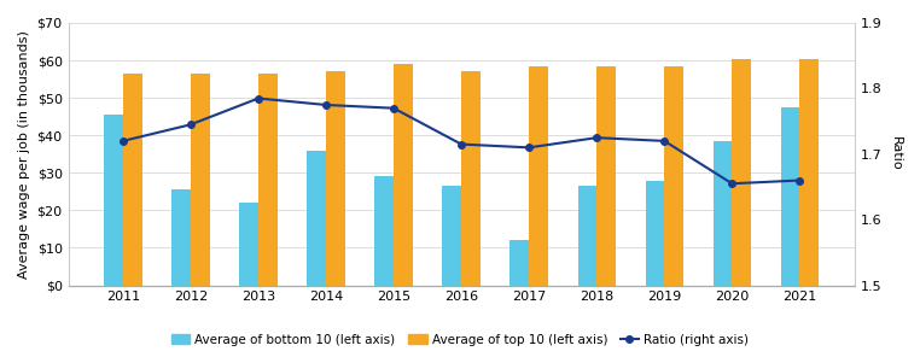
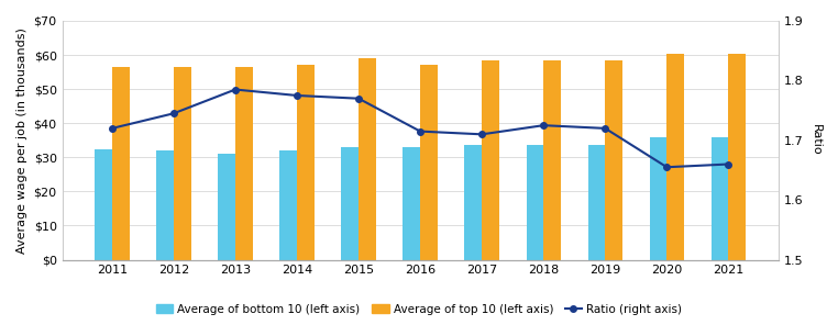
Average of bottom 10 (left axis)/2011: $45.5 -> $32.5
Average of bottom 10 (left axis)/2012: $25.5 -> $32.0
Average of bottom 10 (left axis)/2013: $22.0 -> $31.0
Average of bottom 10 (left axis)/2014: $36.0 -> $32.0
Average of bottom 10 (left axis)/2015: $29.0 -> $33.0
Average of bottom 10 (left axis)/2016: $26.5 -> $33.0
Average of bottom 10 (left axis)/2017: $12.0 -> $33.5
Average of bottom 10 (left axis)/2018: $26.5 -> $33.5
Average of bottom 10 (left axis)/2019: $28.0 -> $33.5
Average of bottom 10 (left axis)/2020: $38.5 -> $36.0
Average of bottom 10 (left axis)/2021: $47.5 -> $36.0
